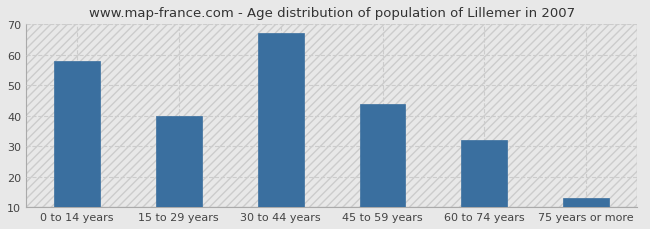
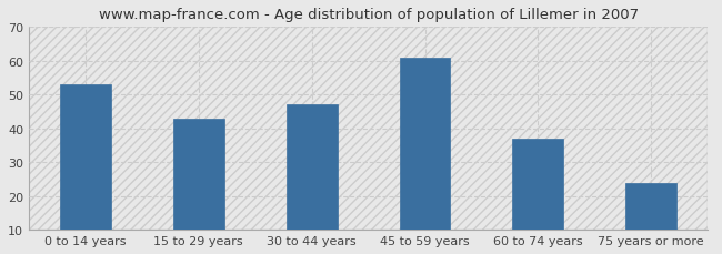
0 to 14 years: 58 -> 53
15 to 29 years: 40 -> 43
30 to 44 years: 67 -> 47
45 to 59 years: 44 -> 61
60 to 74 years: 32 -> 37
75 years or more: 13 -> 24
